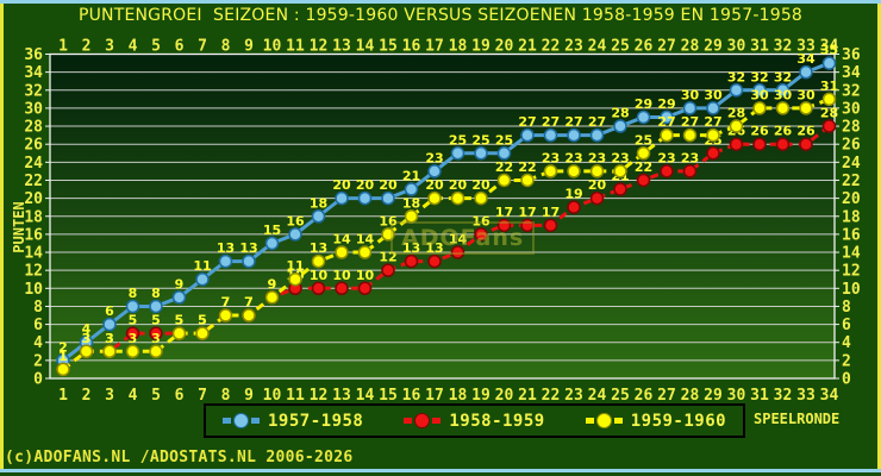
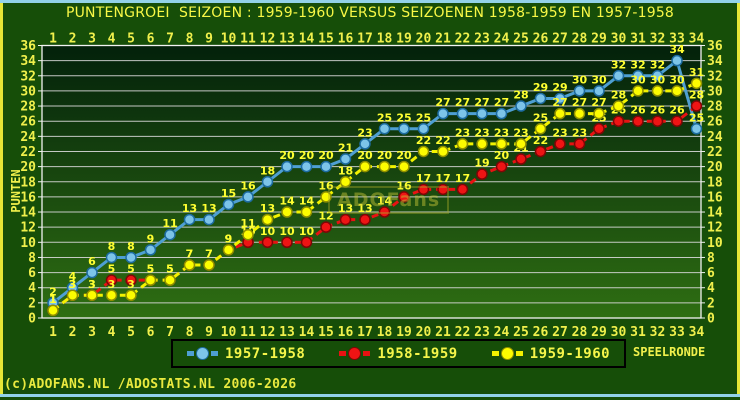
1957-1958/34: 35 -> 25
